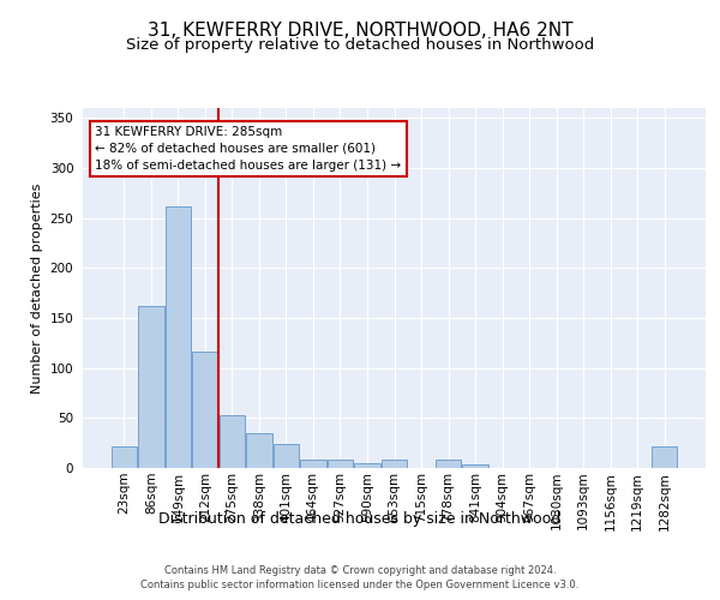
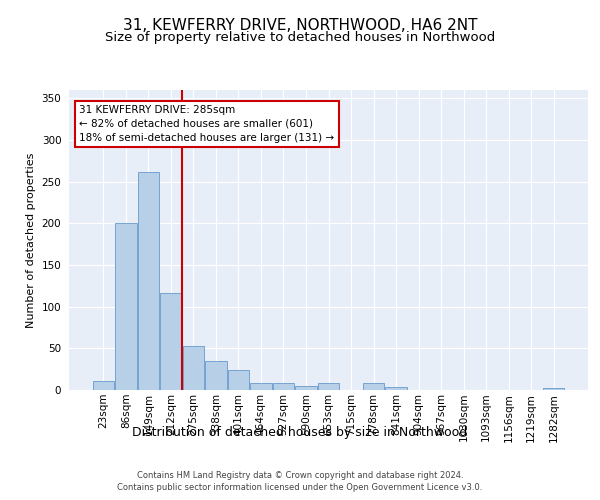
23sqm: 22 -> 11
86sqm: 162 -> 200
1282sqm: 22 -> 3
